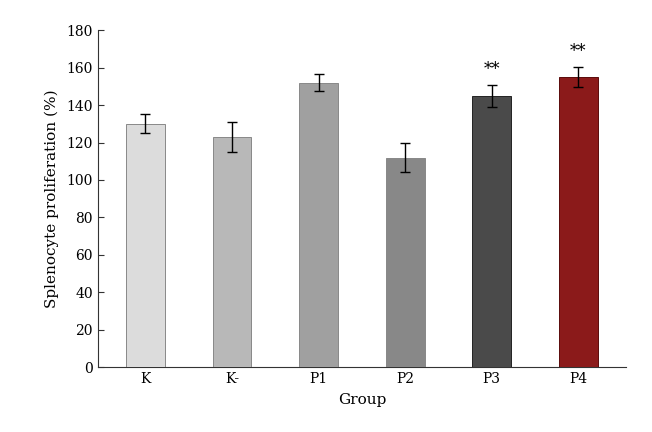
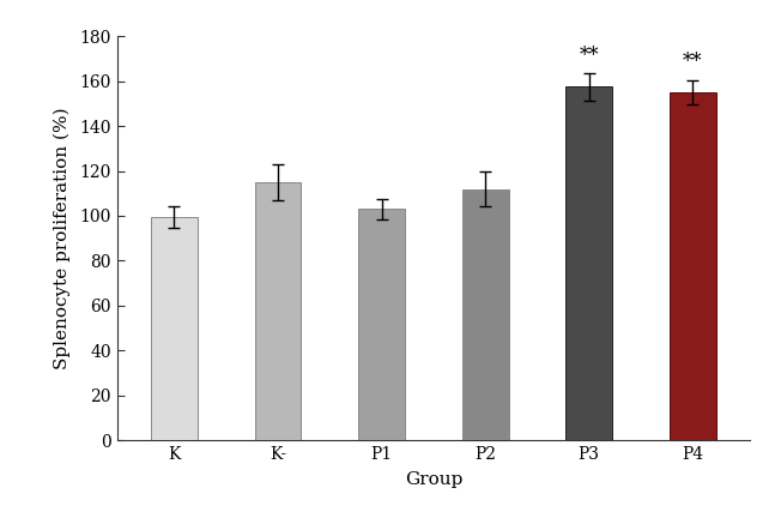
K: 130 -> 100
K-: 123 -> 115
P1: 152 -> 103
P3: 145 -> 158
